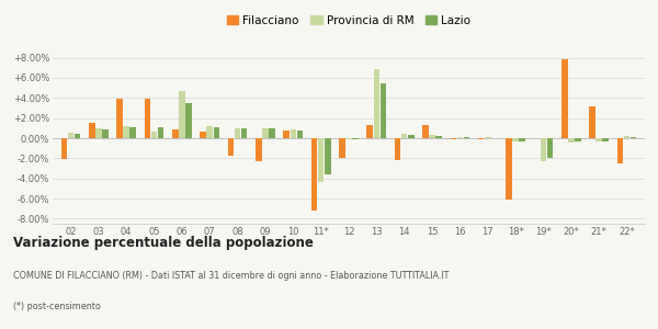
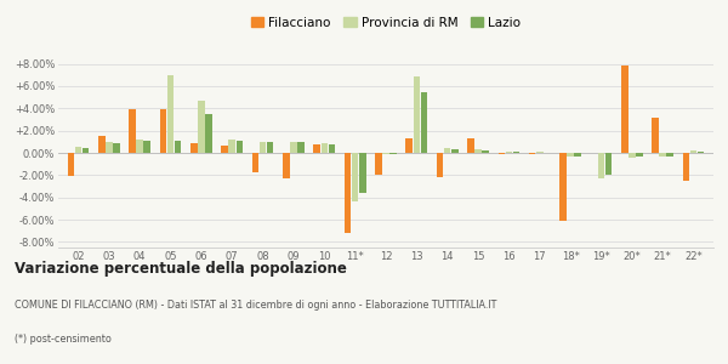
Provincia di RM/05: 0.6% -> 7.0%
